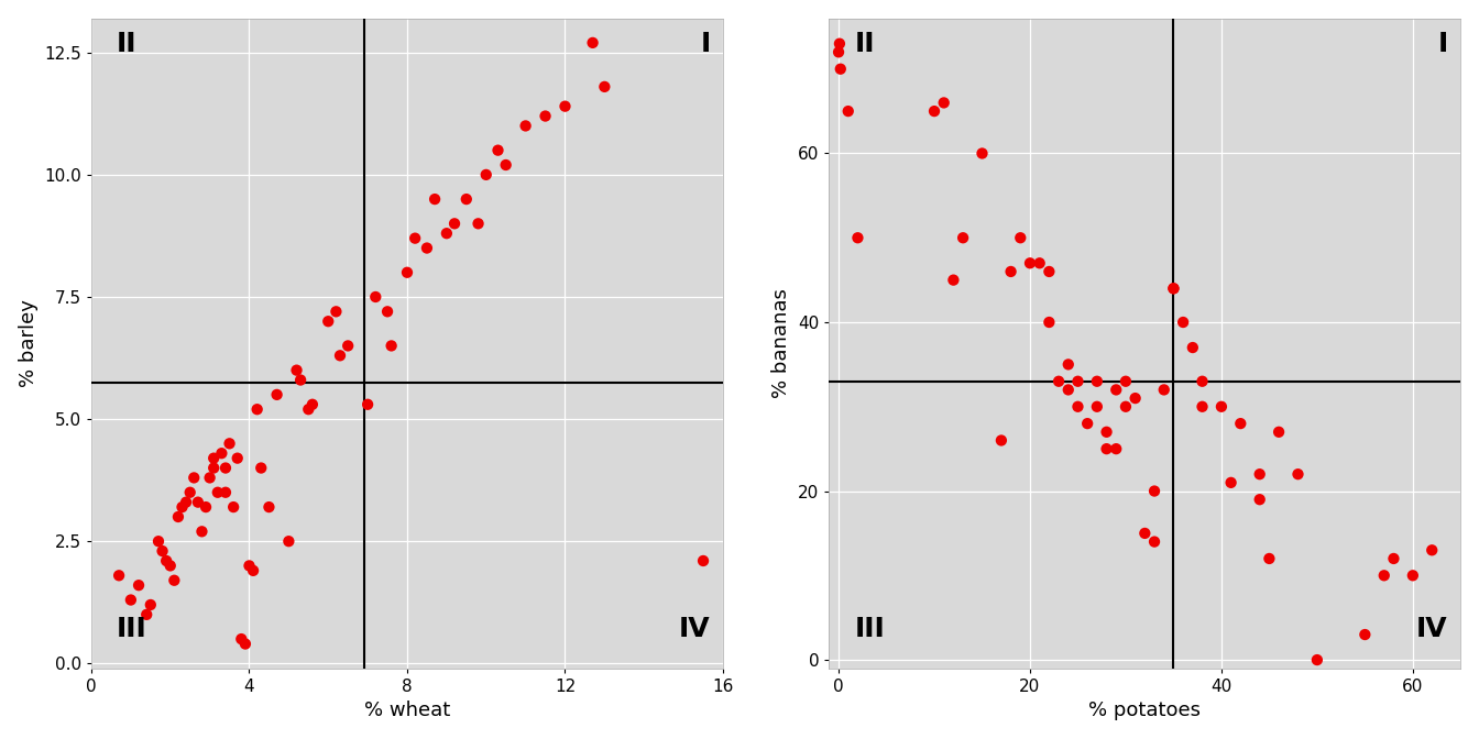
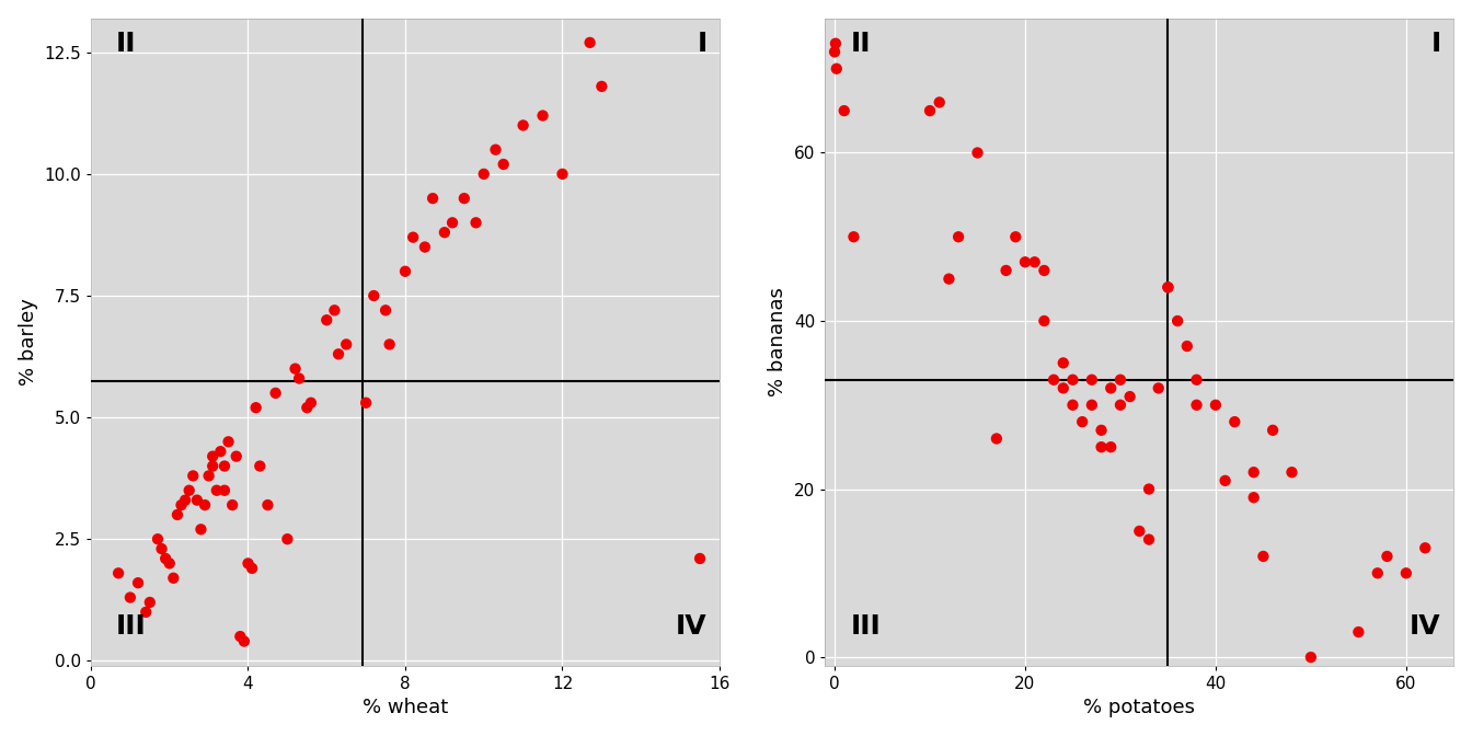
12: 11.4 -> 10.0
